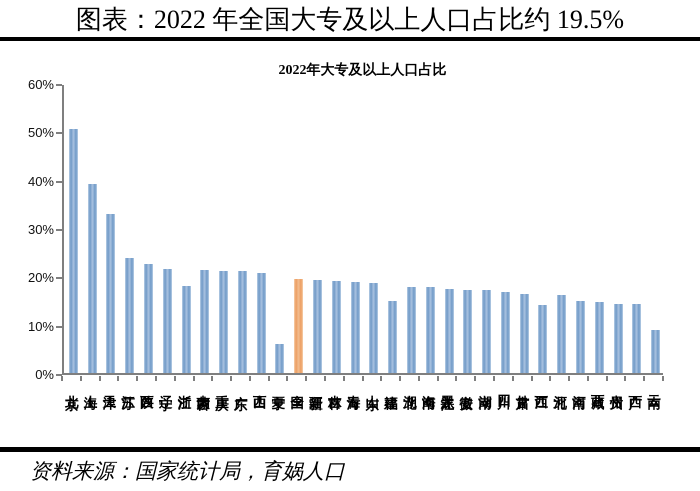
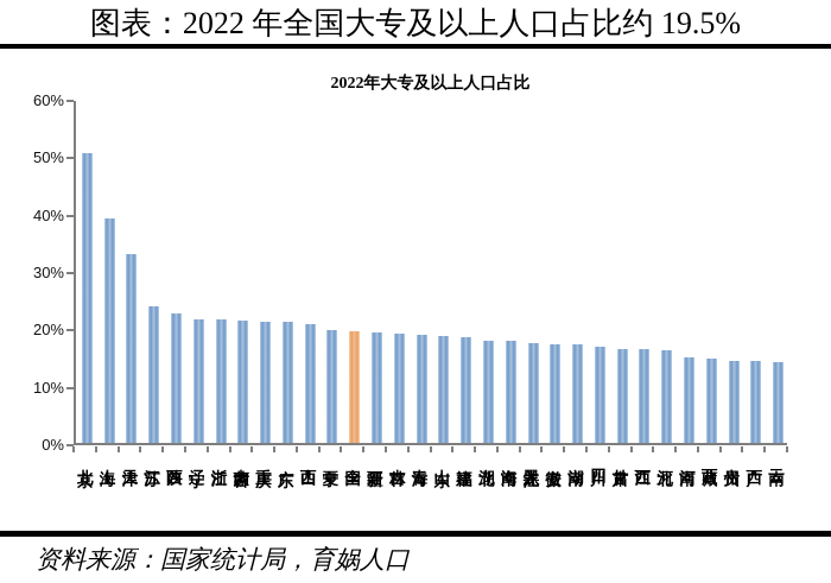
浙江: 18% -> 22%
宁夏: 6% -> 20%
福建: 15% -> 18%
江西: 14% -> 16%
云南: 9% -> 14%
